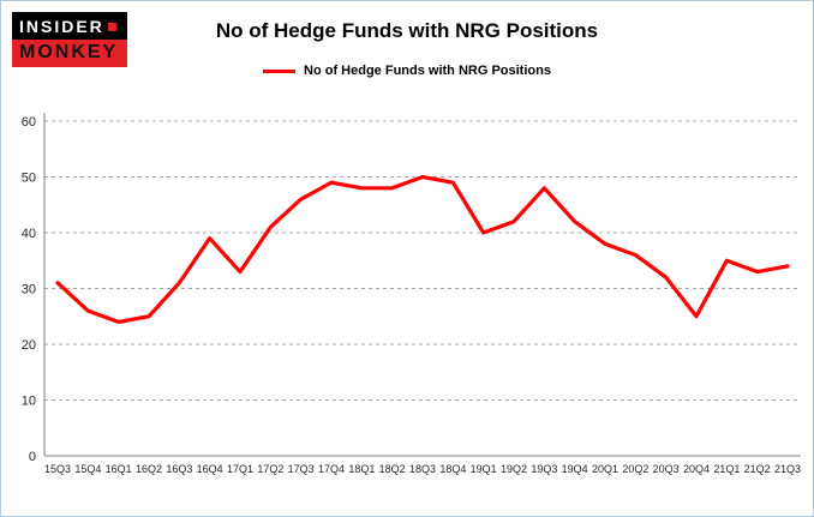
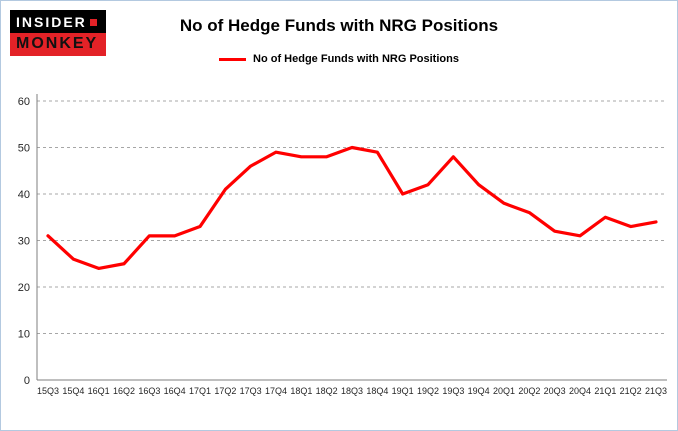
16Q4: 39 -> 31
20Q4: 25 -> 31
